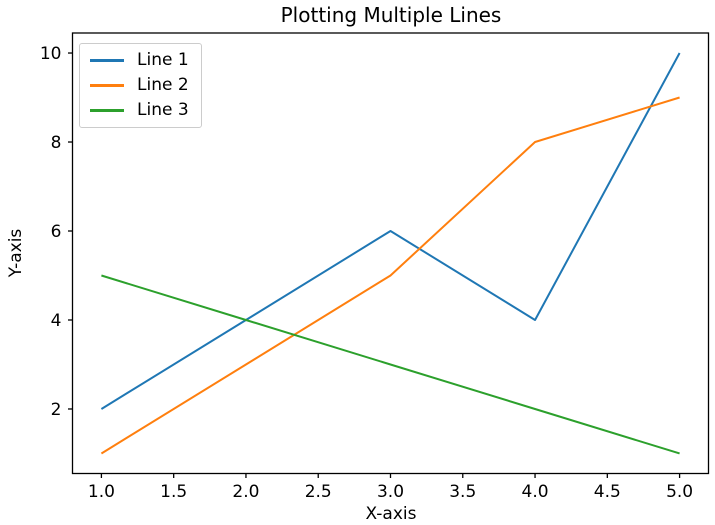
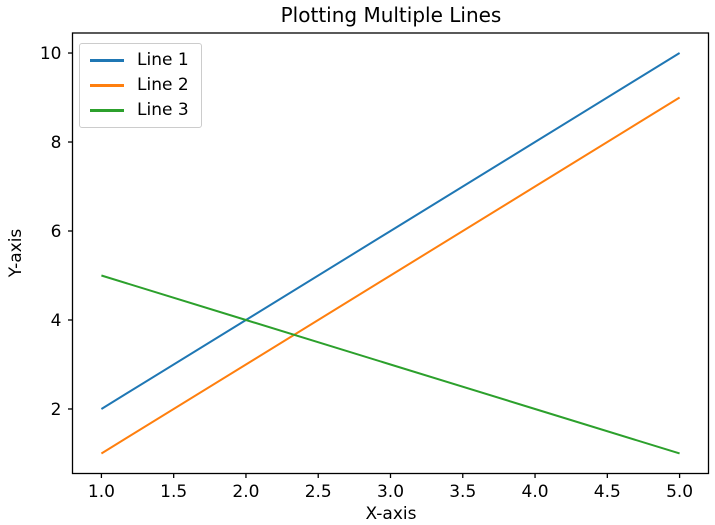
Line 1/4: 4 -> 8
Line 2/4: 8 -> 7
